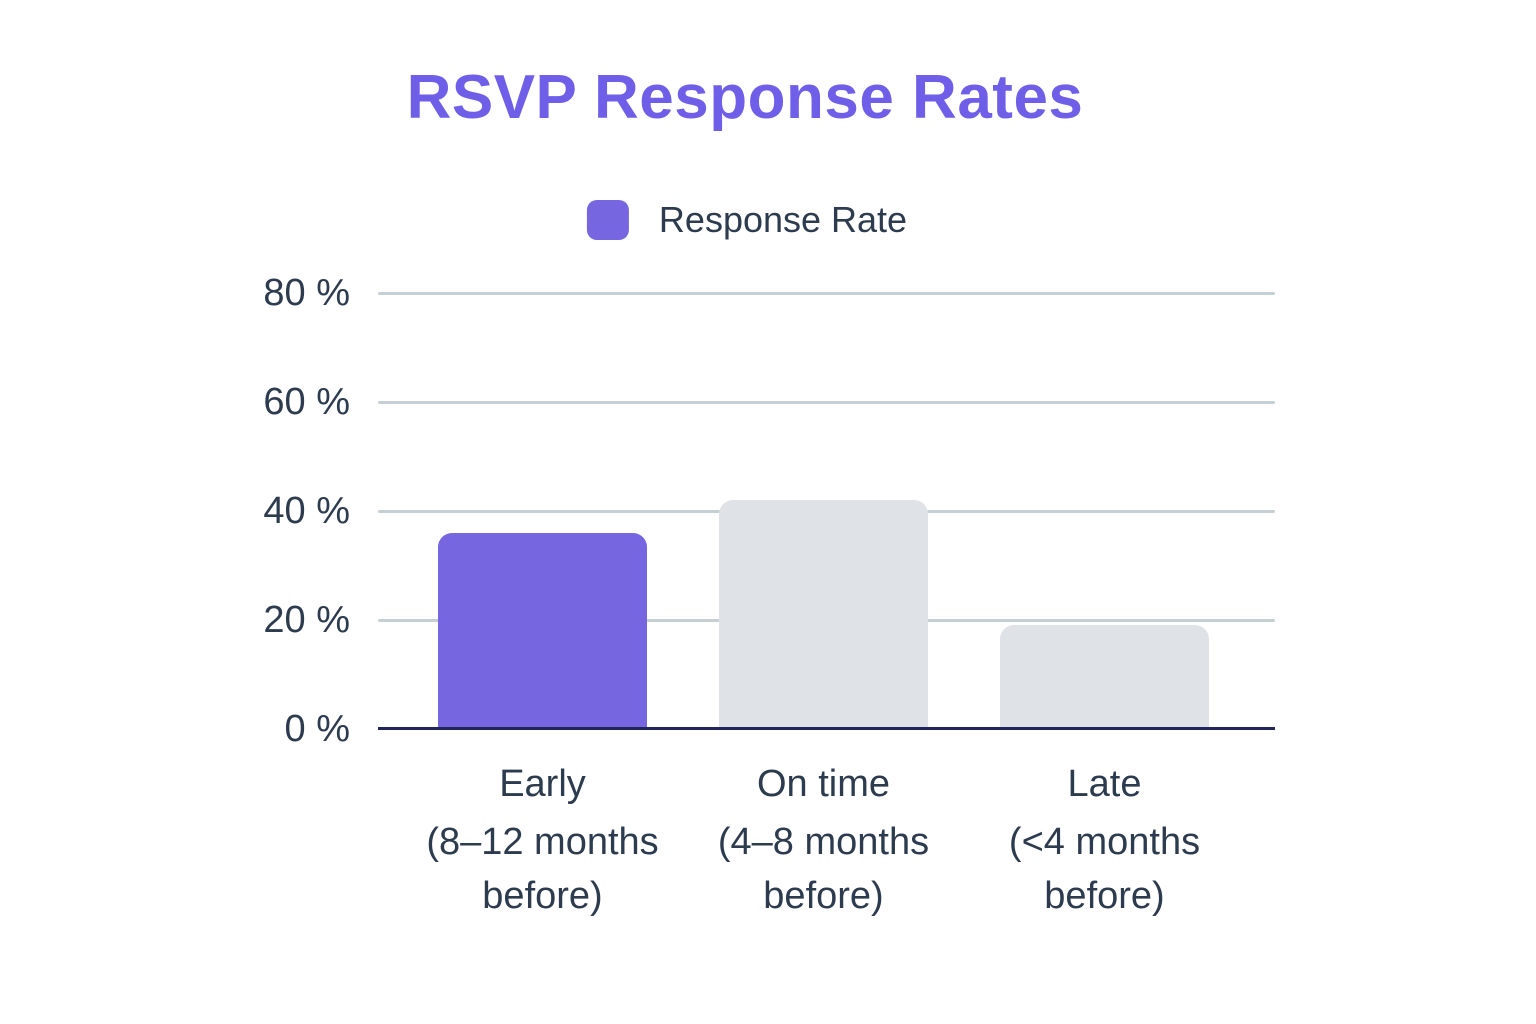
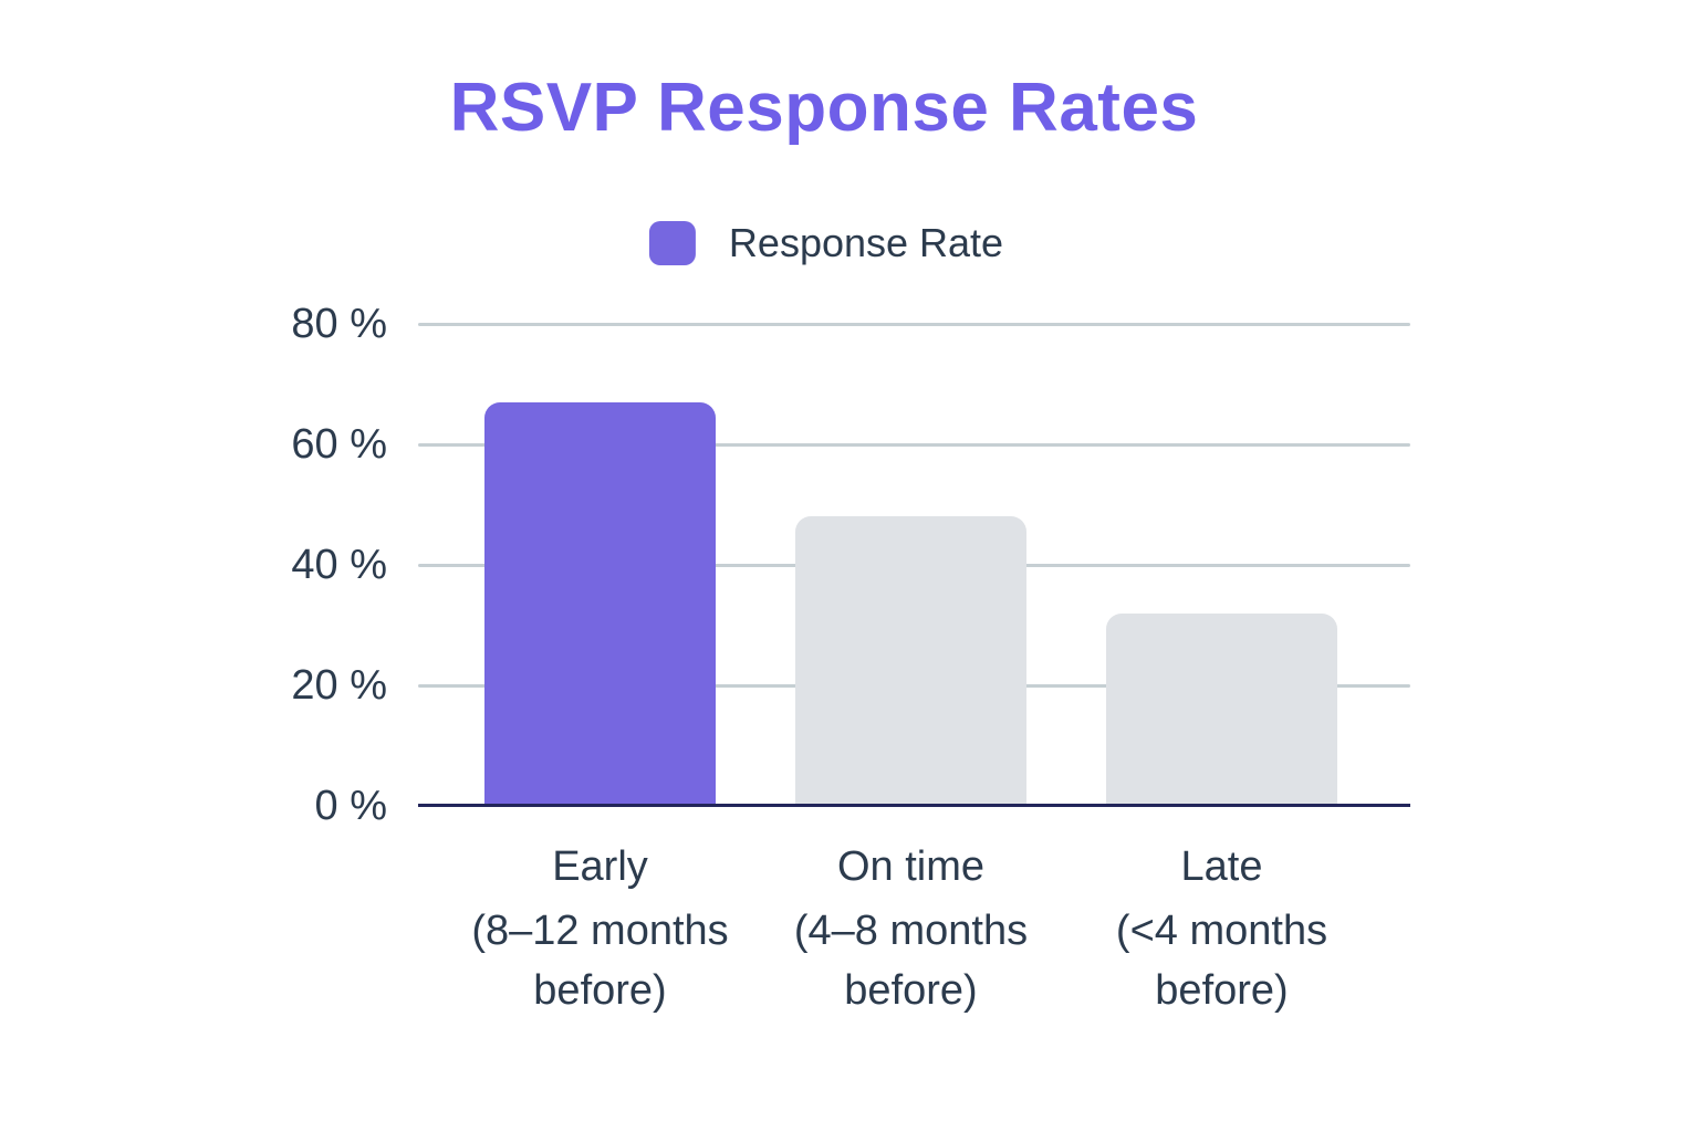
Early: 36% -> 67%
On time: 42% -> 48%
Late: 19% -> 32%
